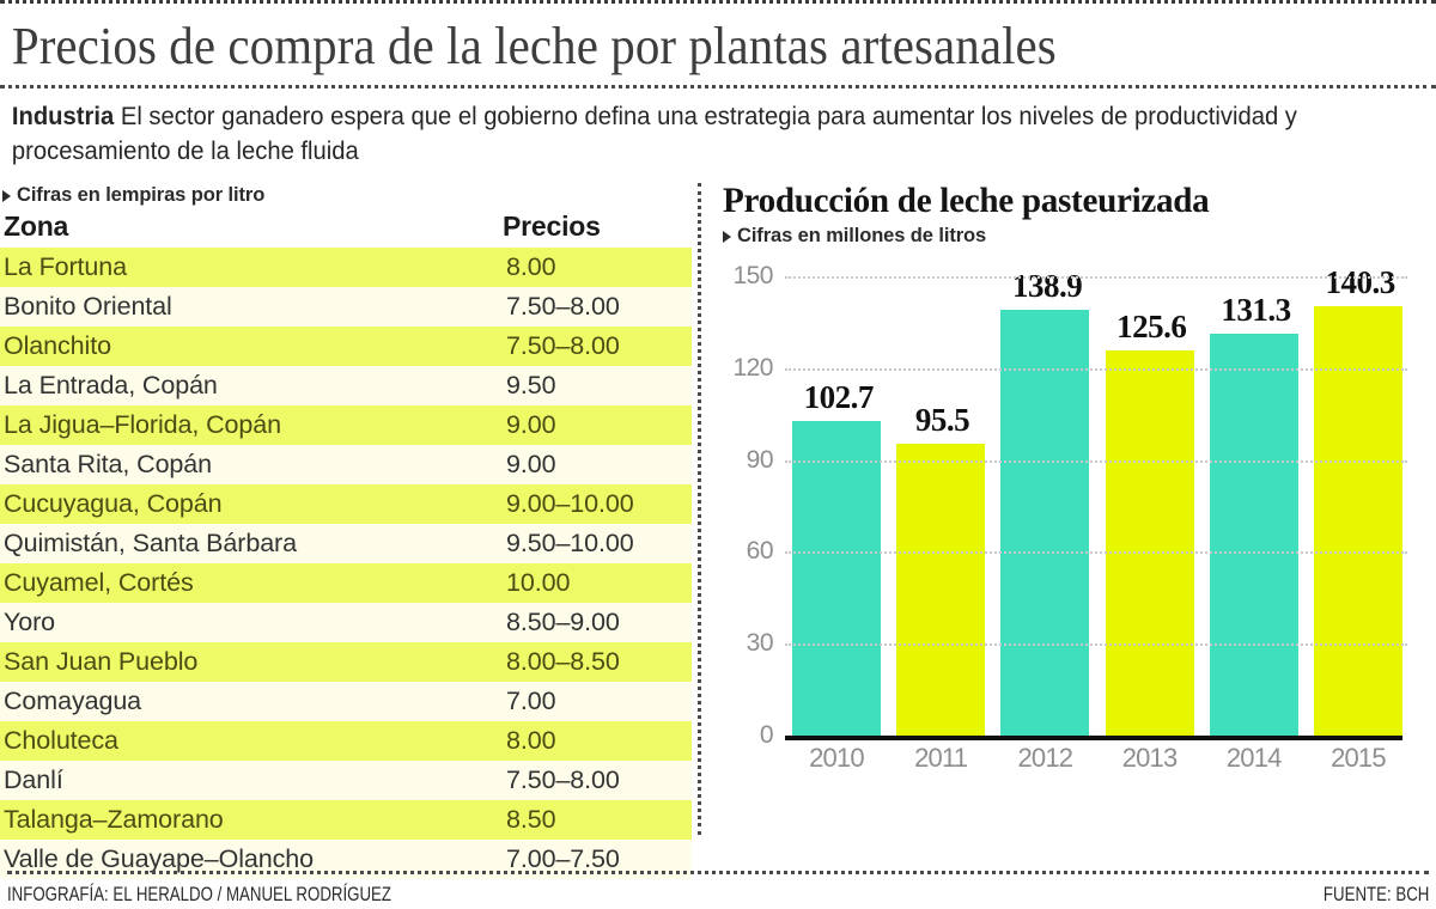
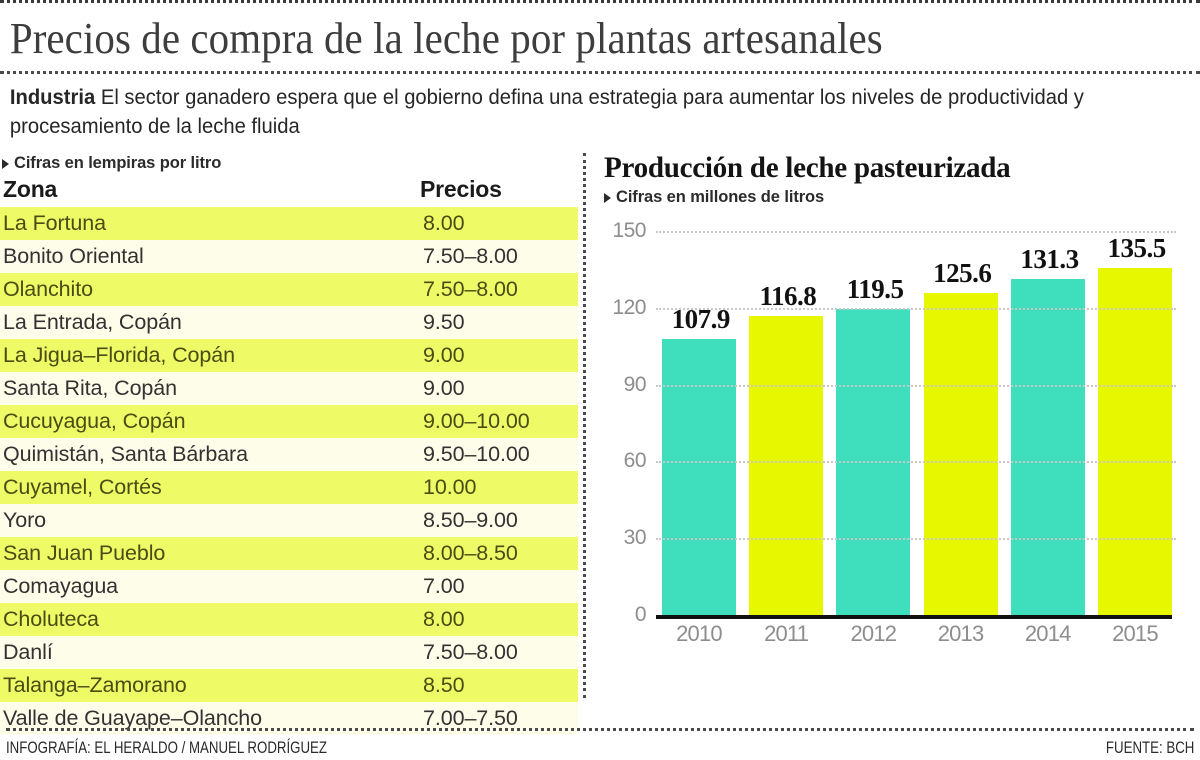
2010: 102.7 -> 107.9
2011: 95.5 -> 116.8
2012: 138.9 -> 119.5
2015: 140.3 -> 135.5
